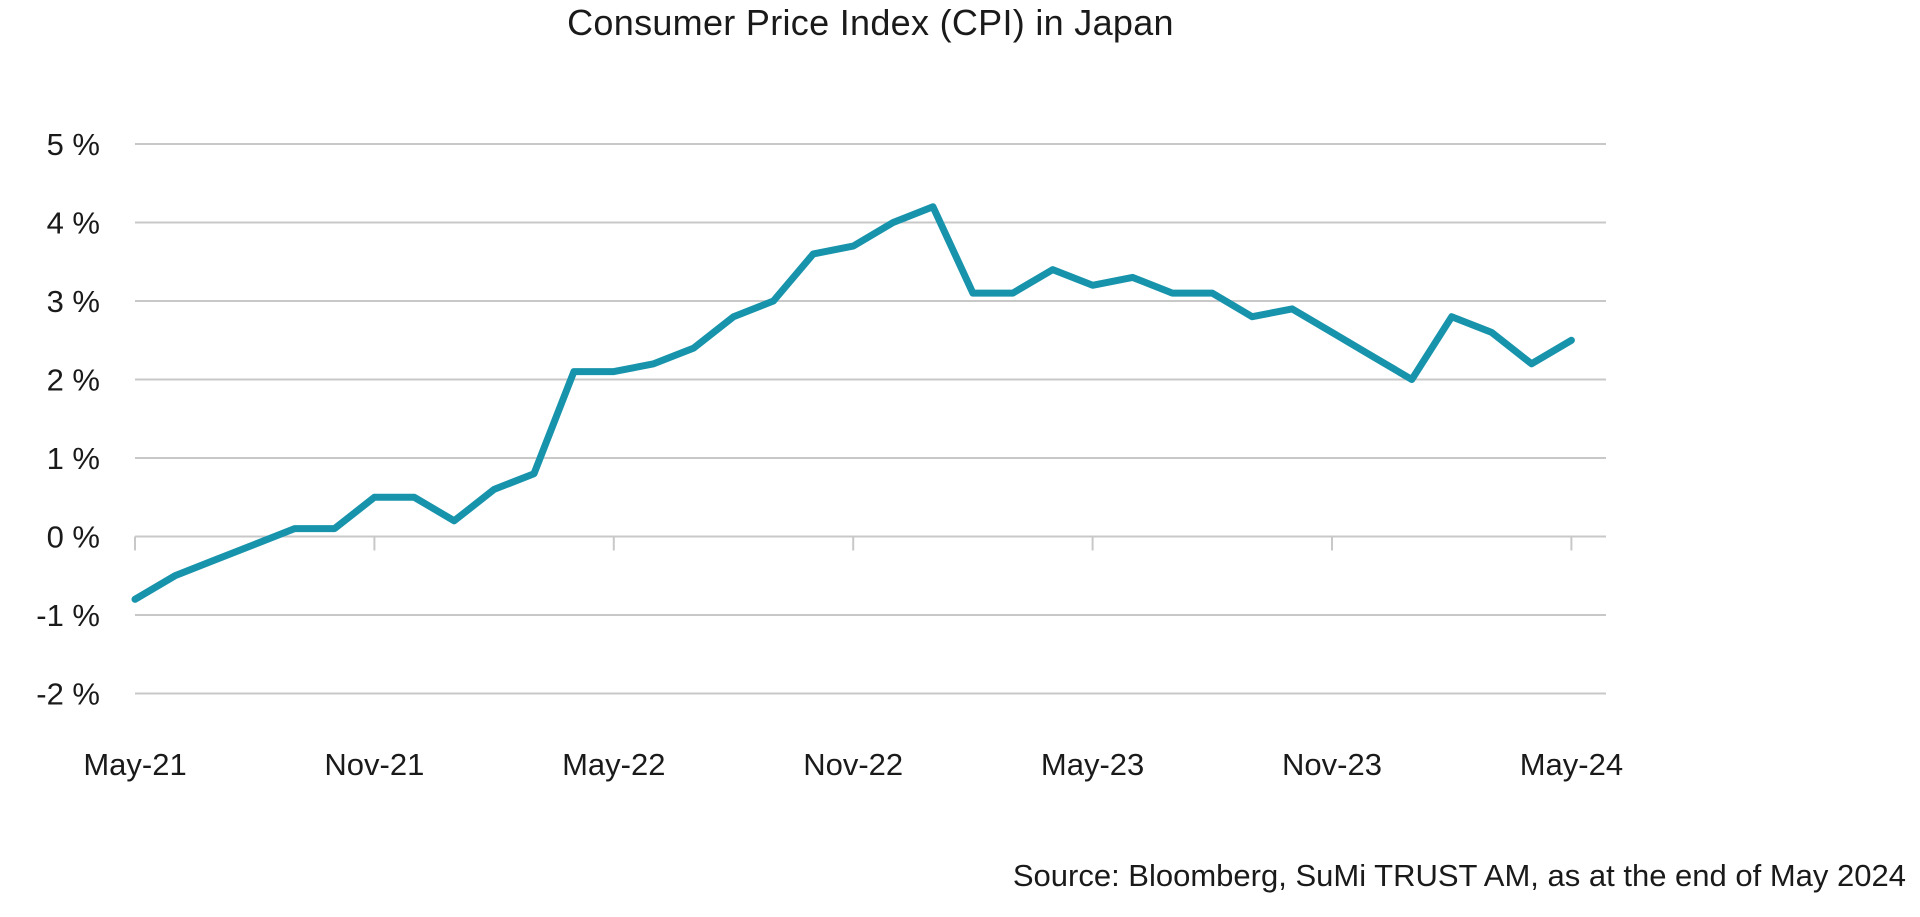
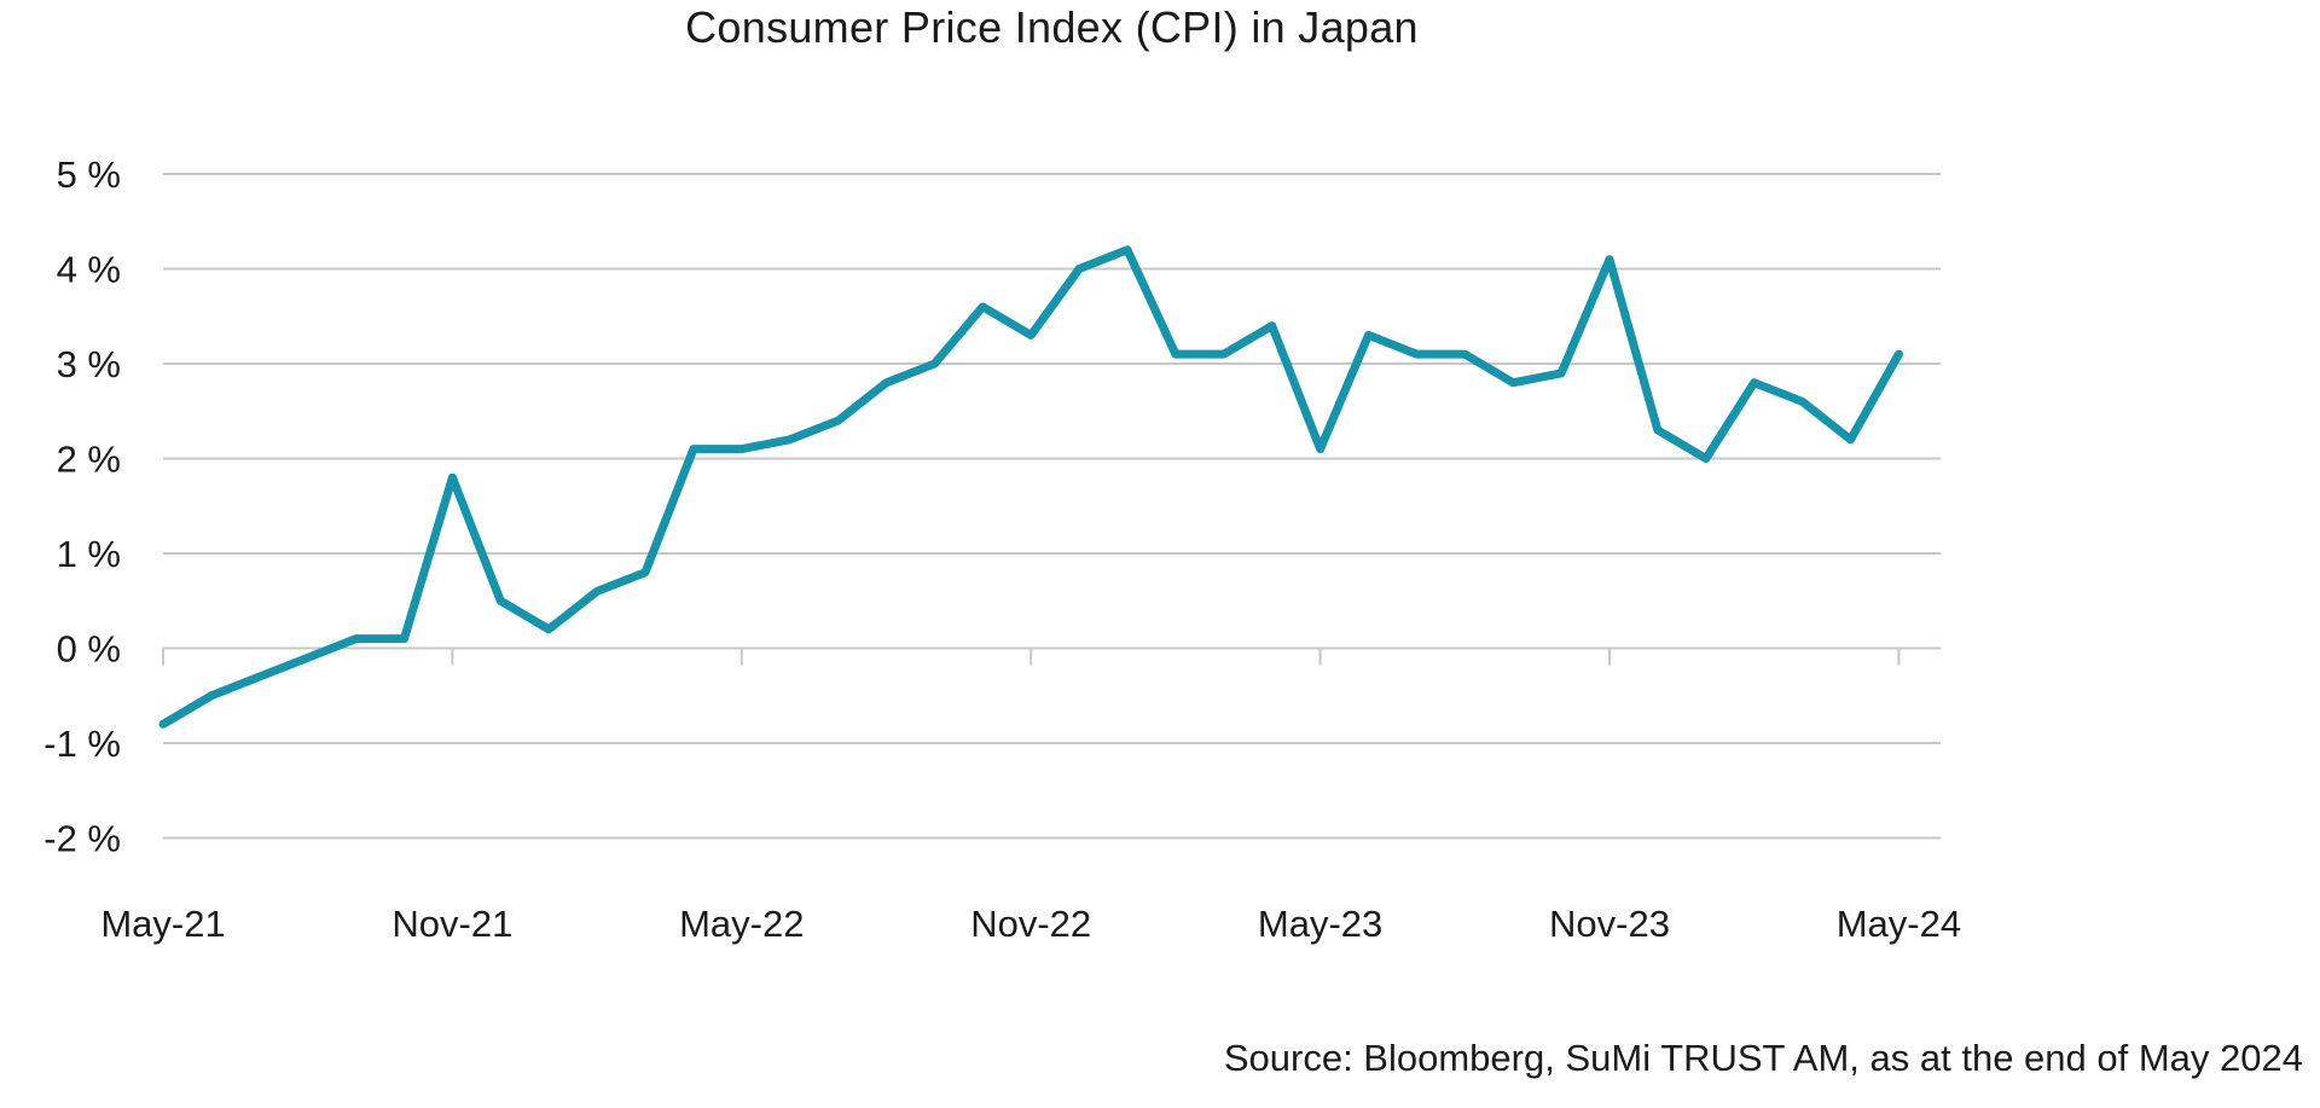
Nov-21: 0.5% -> 1.8%
Nov-22: 3.7% -> 3.3%
May-23: 3.2% -> 2.1%
Nov-23: 2.6% -> 4.1%
May-24: 2.5% -> 3.1%
